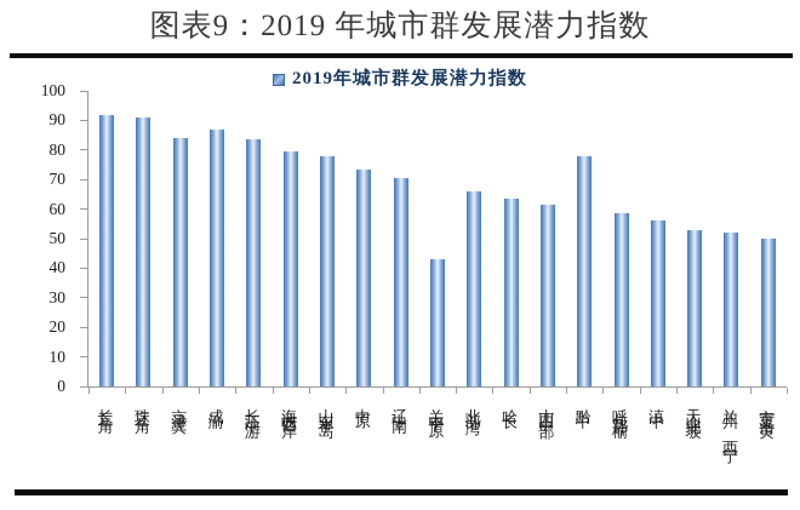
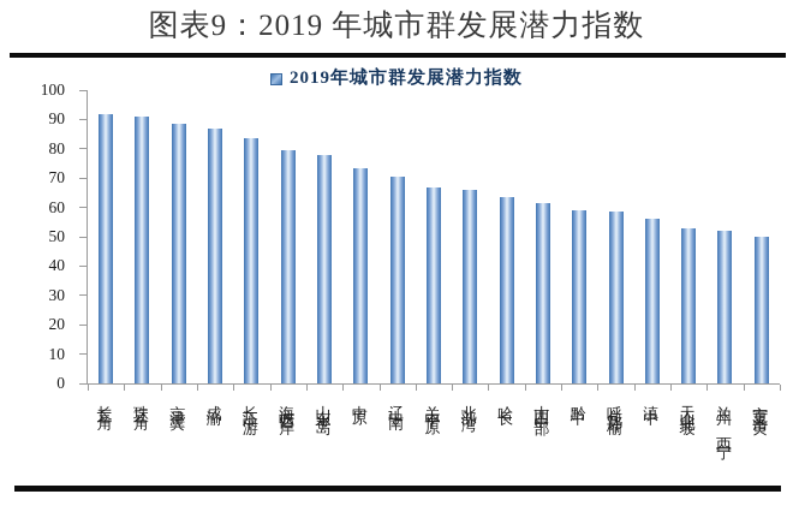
京津冀: 84 -> 88
关中平原: 43 -> 67
黔中: 78 -> 59
